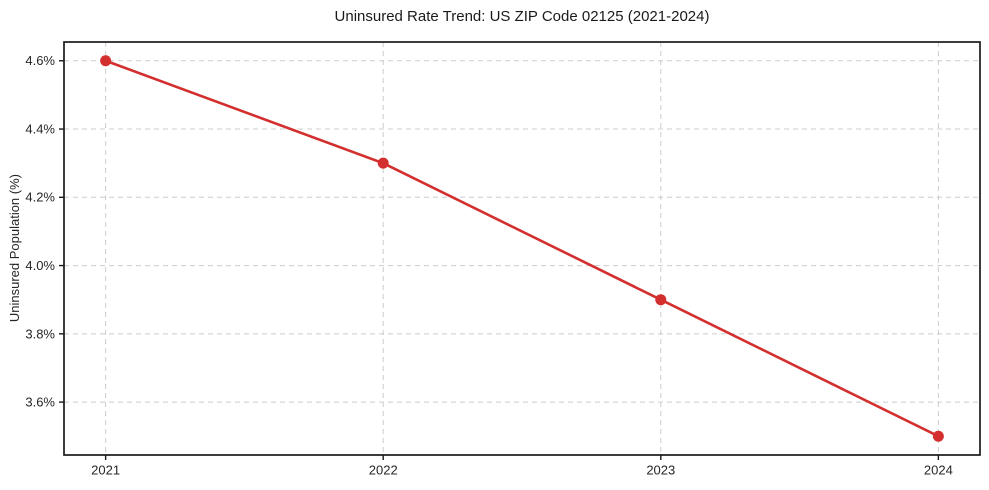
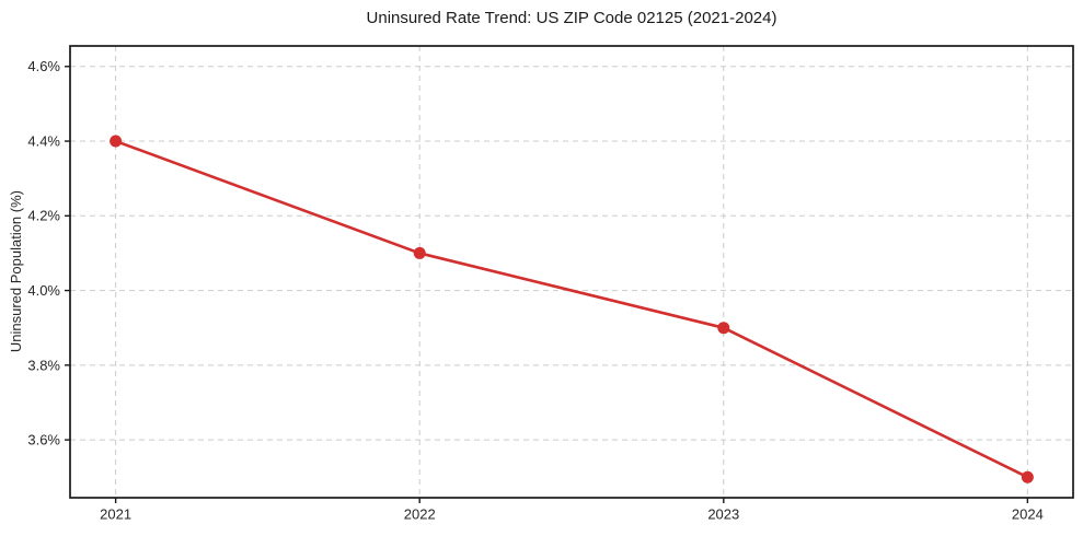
2021: 4.6% -> 4.4%
2022: 4.3% -> 4.1%
